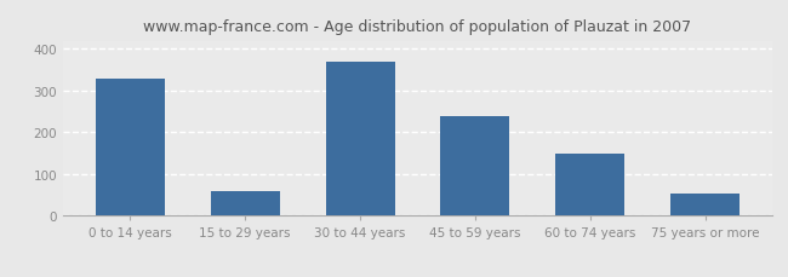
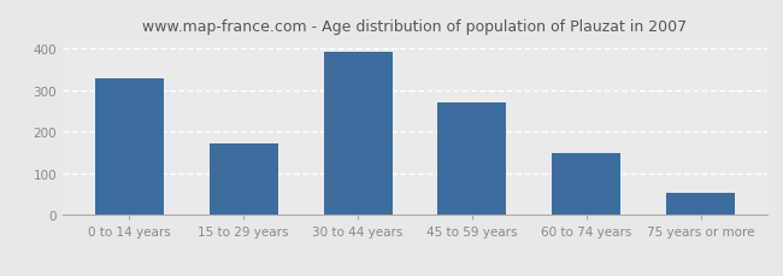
15 to 29 years: 60 -> 172
30 to 44 years: 370 -> 392
45 to 59 years: 240 -> 270
